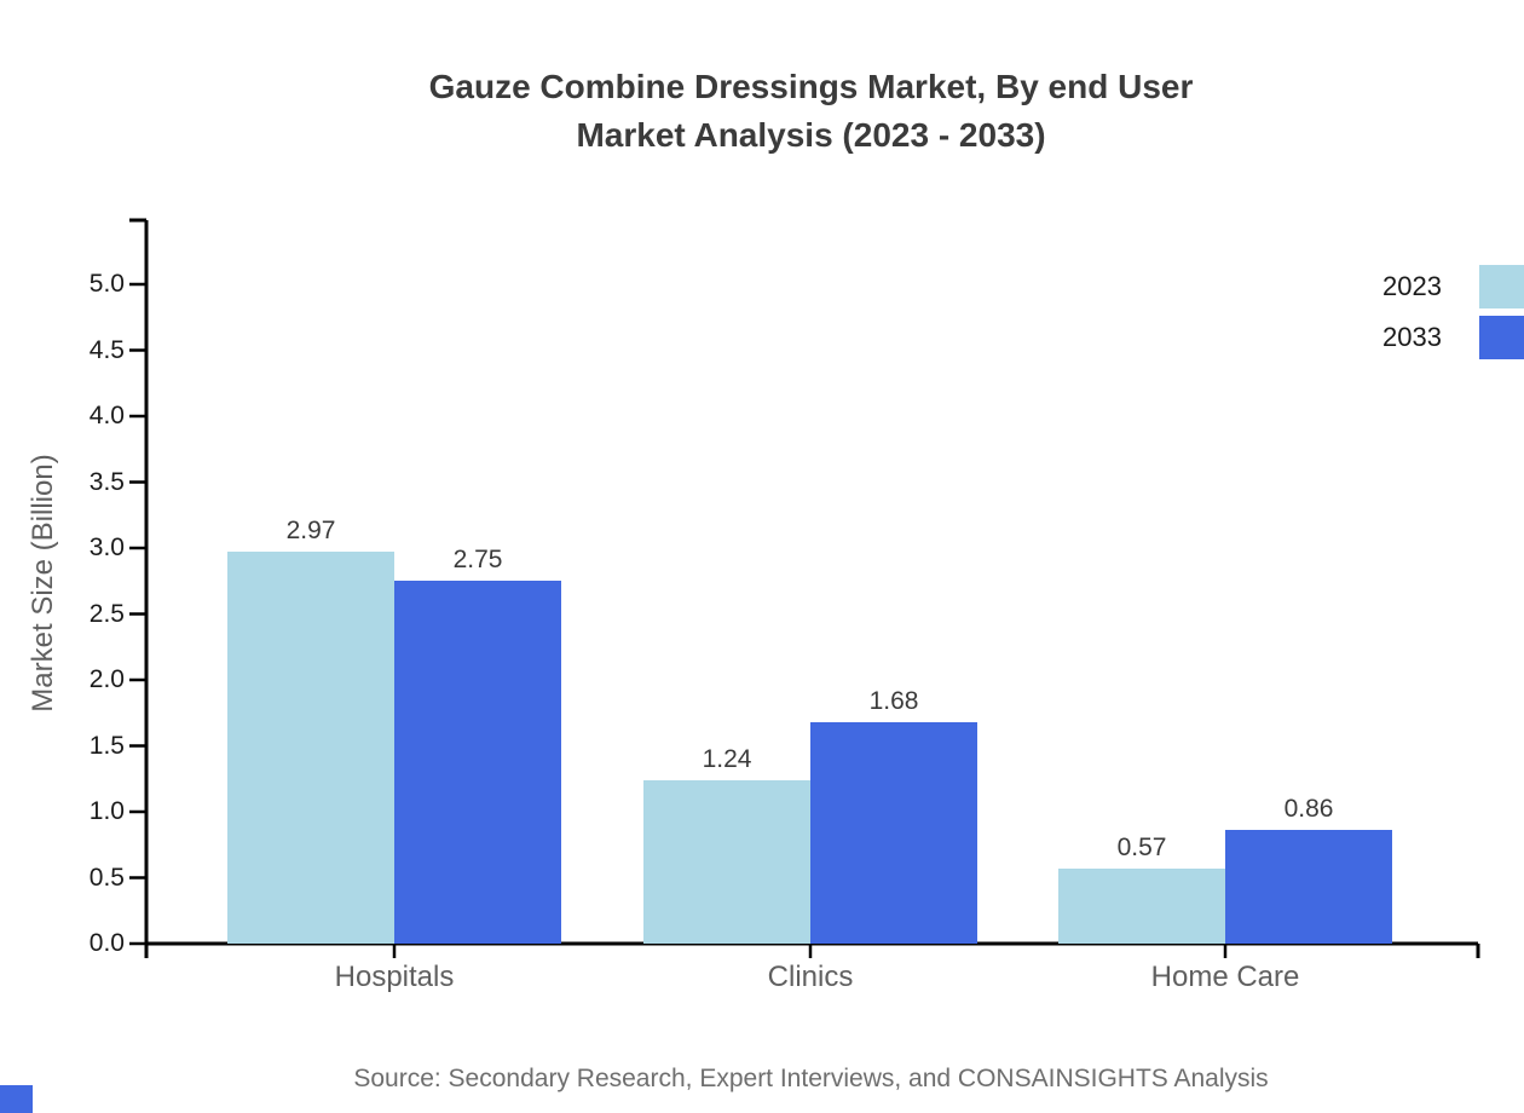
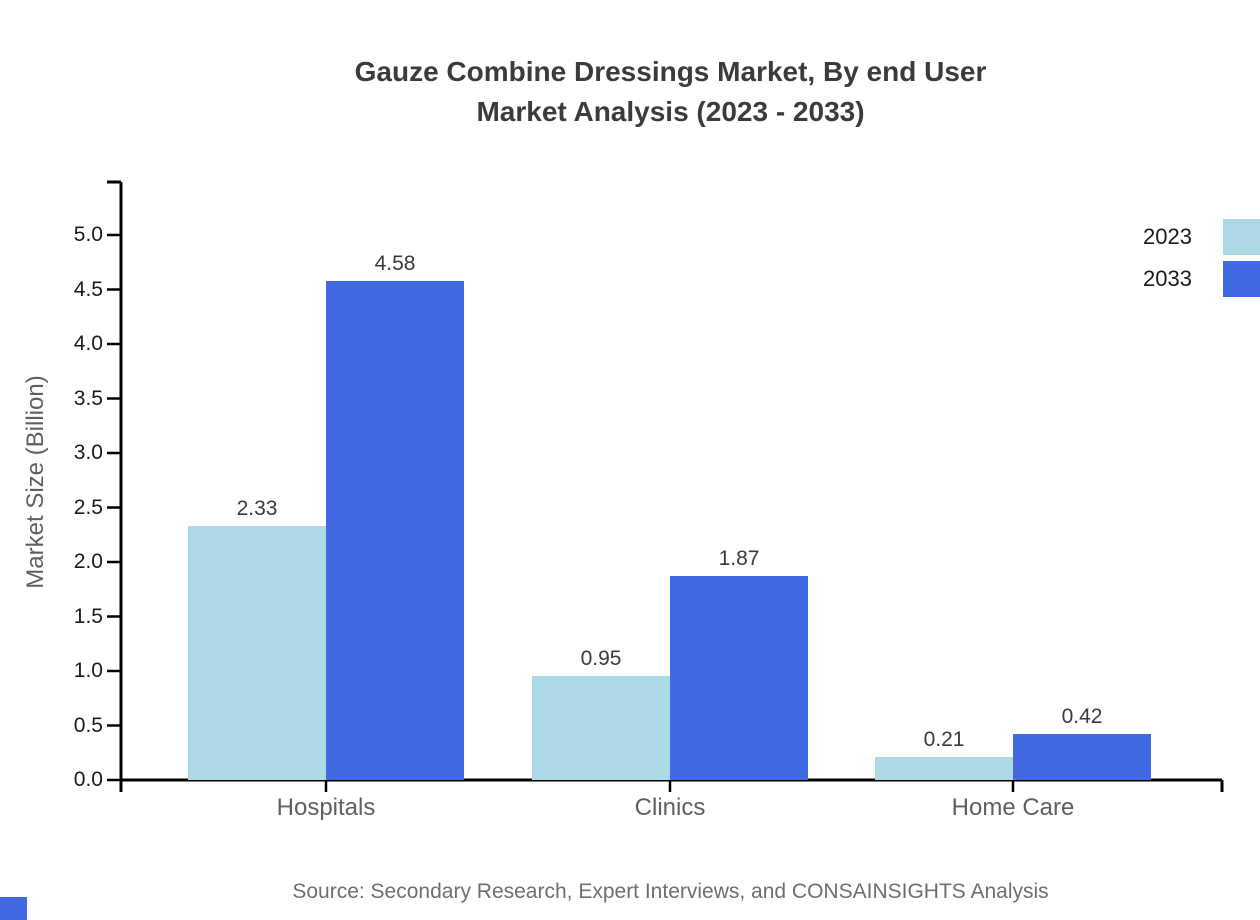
2023/Hospitals: 2.97 -> 2.33
2033/Hospitals: 2.75 -> 4.58
2023/Clinics: 1.24 -> 0.95
2033/Clinics: 1.68 -> 1.87
2023/Home Care: 0.57 -> 0.21
2033/Home Care: 0.86 -> 0.42
